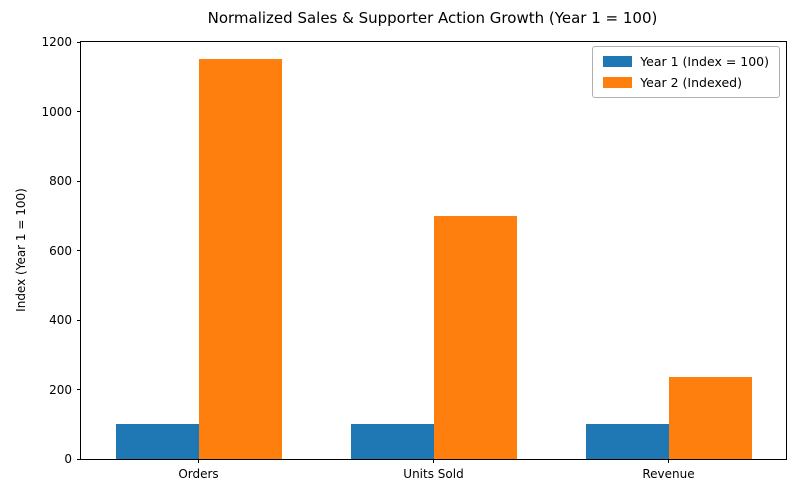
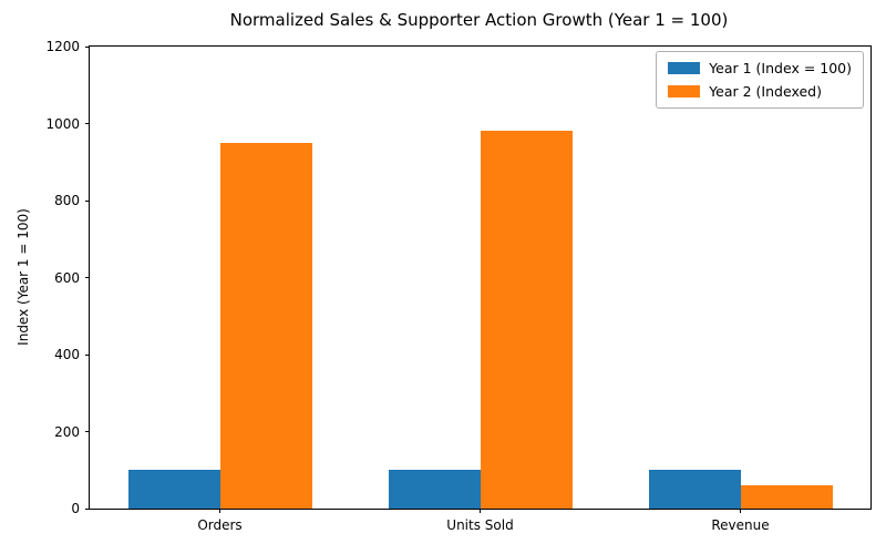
Year 2 (Indexed)/Orders: 1150 -> 950
Year 2 (Indexed)/Units Sold: 700 -> 980
Year 2 (Indexed)/Revenue: 240 -> 60
